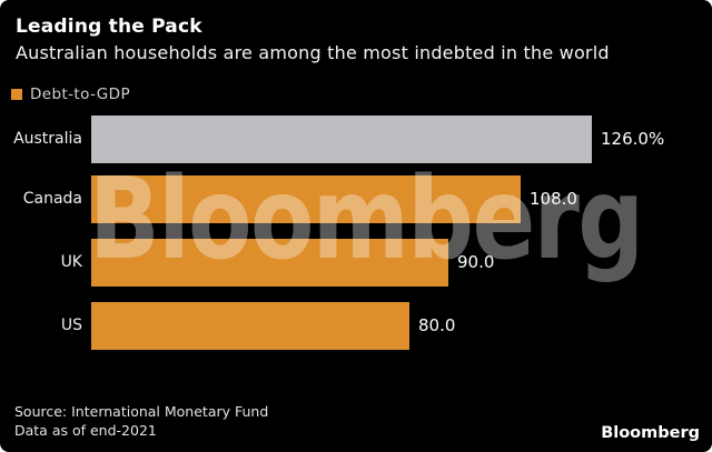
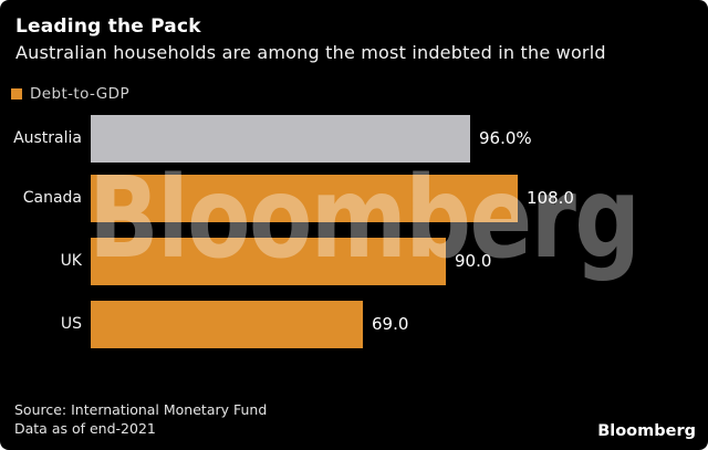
Australia: 126.0% -> 96.0%
US: 80.0 -> 69.0
